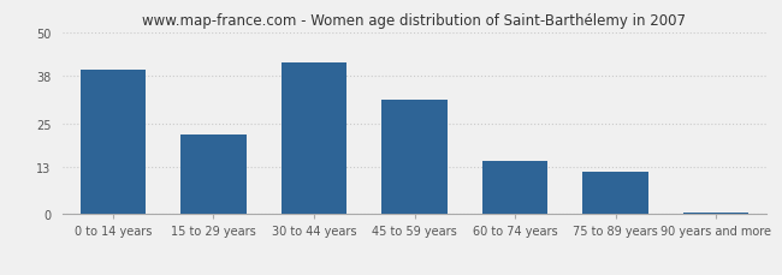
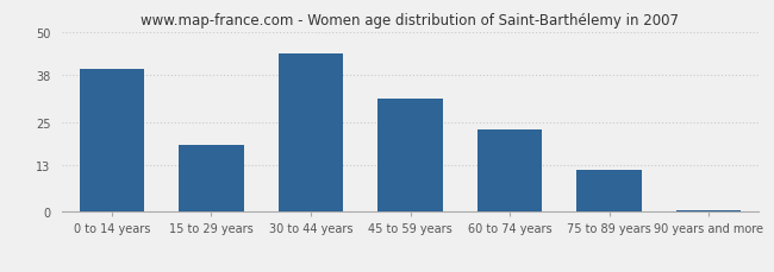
15 to 29 years: 22.0 -> 18.5
30 to 44 years: 41.5 -> 44.0
60 to 74 years: 14.5 -> 23.0
